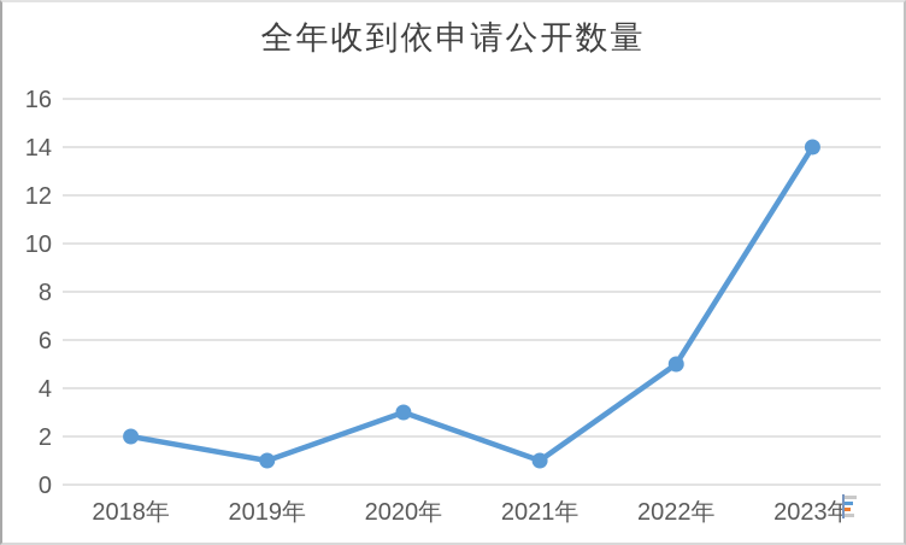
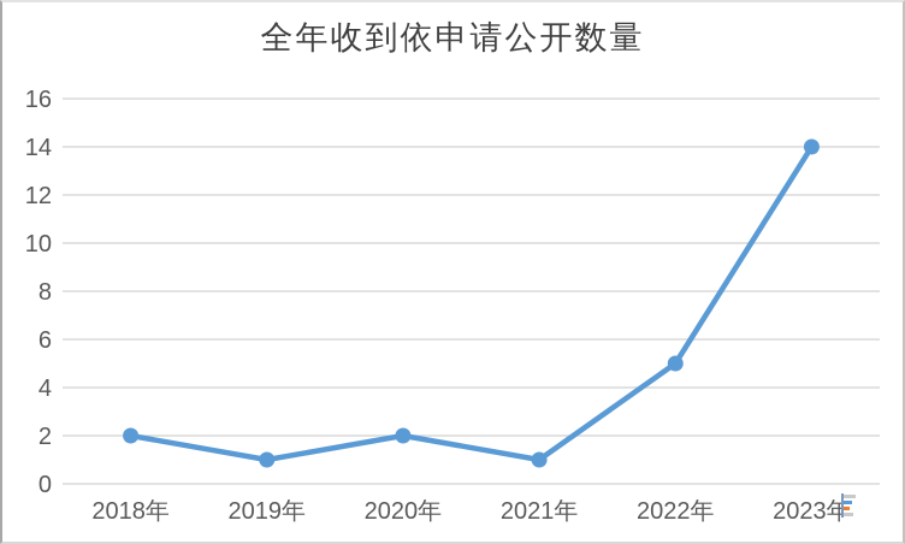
2020年: 3 -> 2
